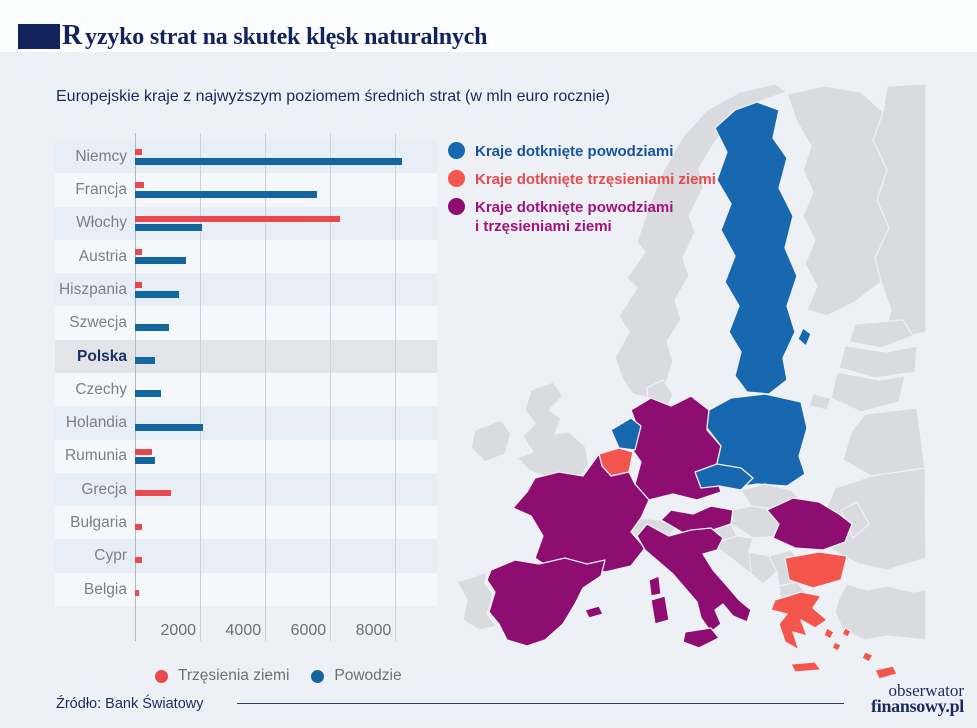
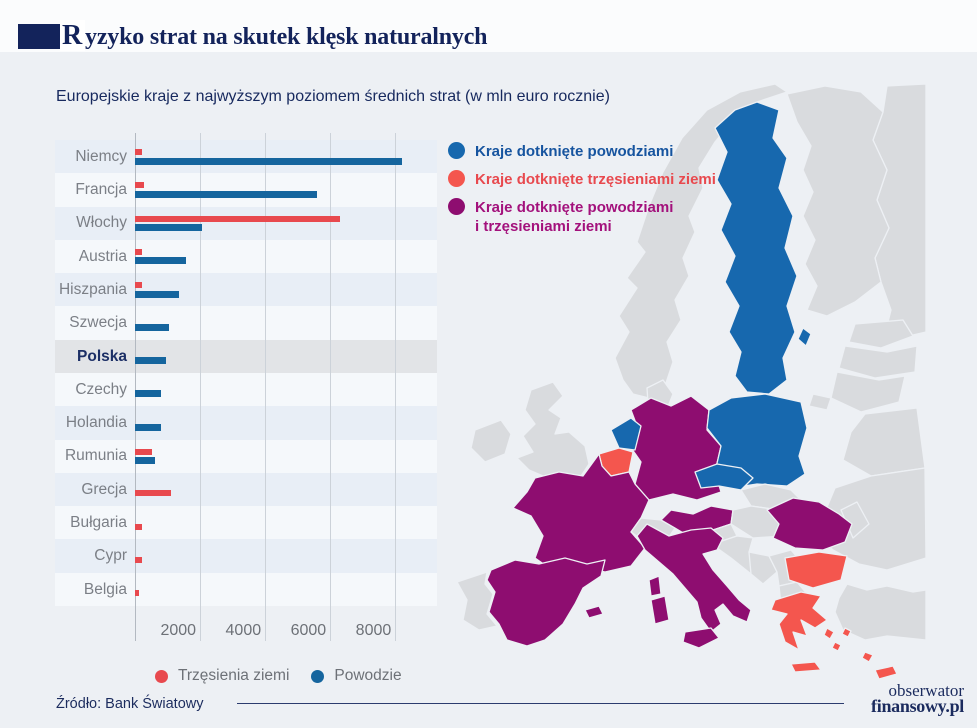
Powodzie/Polska: 600 -> 1000
Powodzie/Holandia: 2100 -> 800
